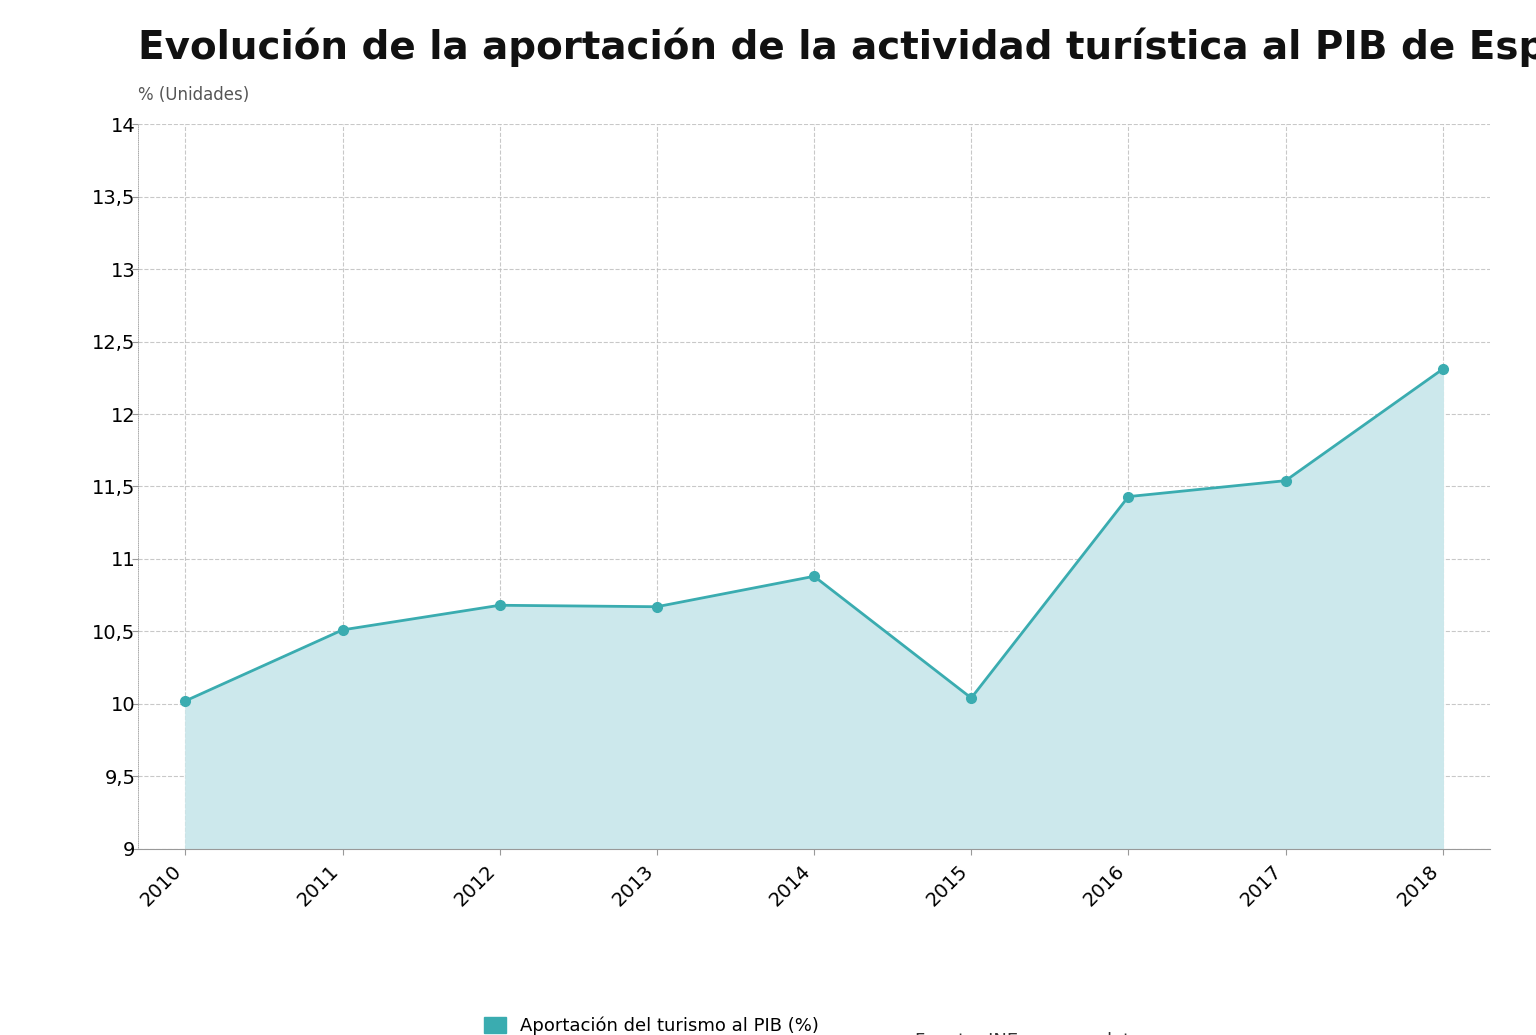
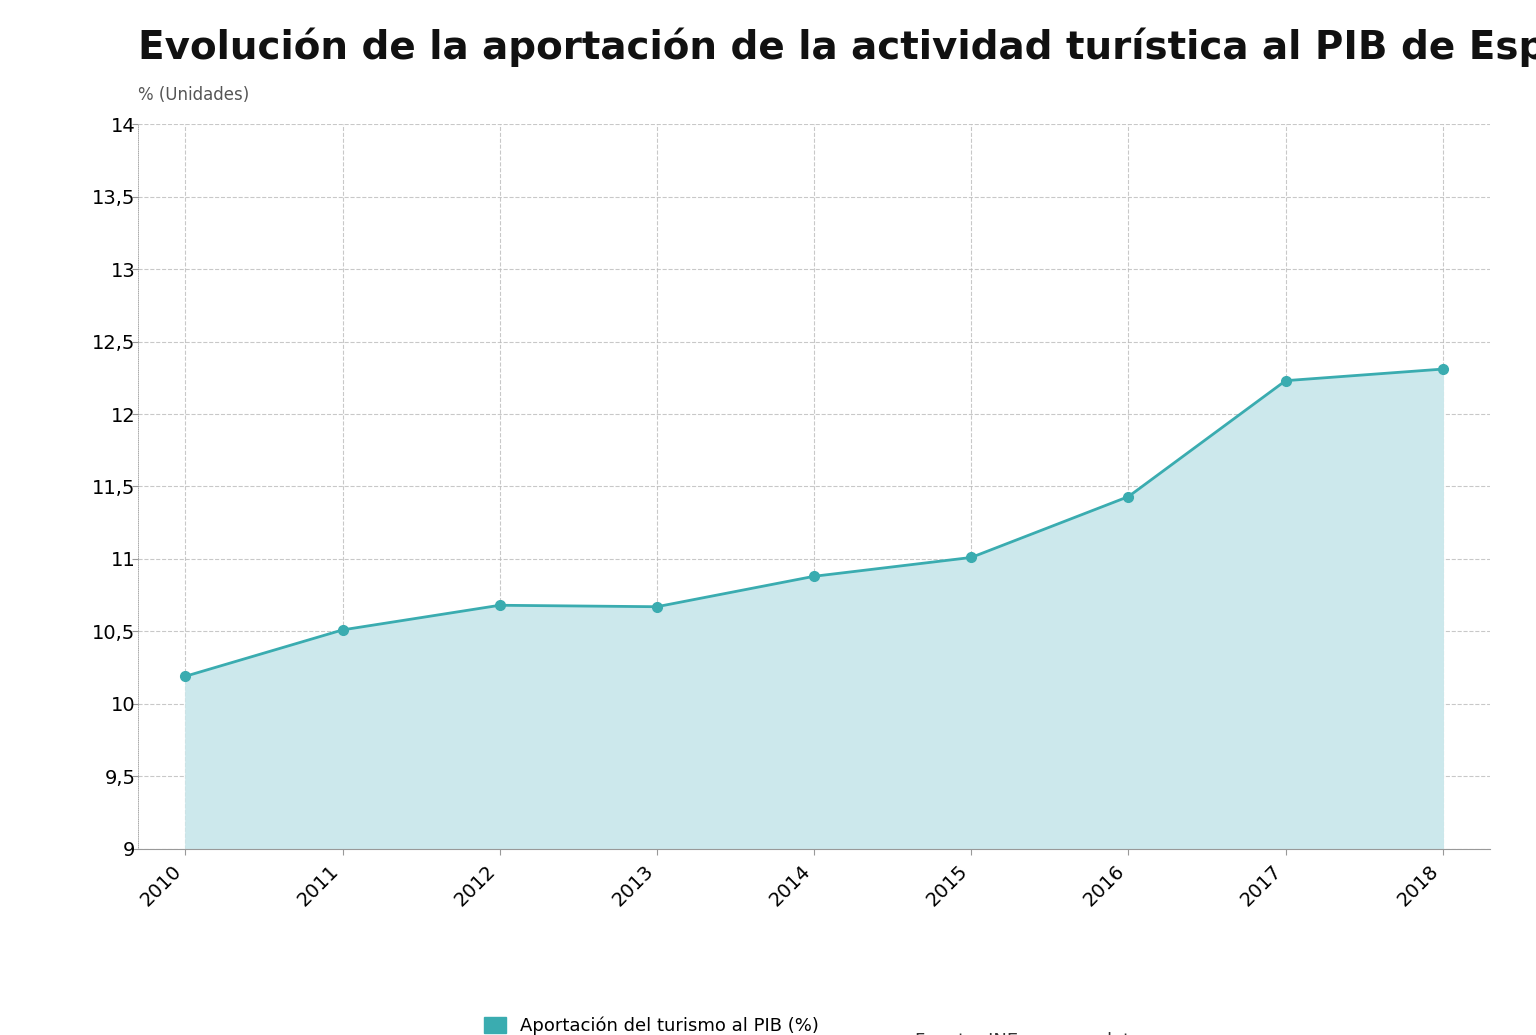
2010: 10,02 -> 10,19
2015: 10,04 -> 11,01
2017: 11,54 -> 12,23
